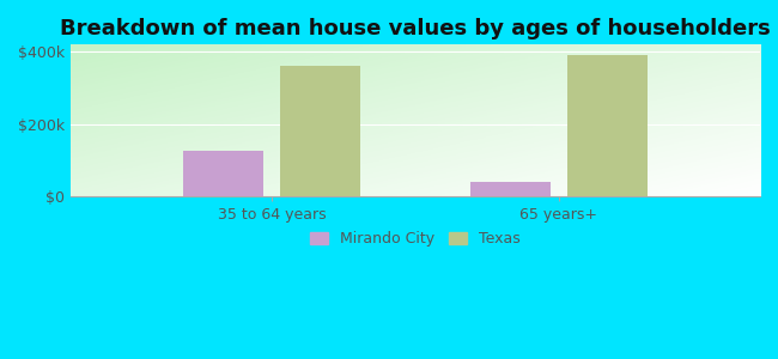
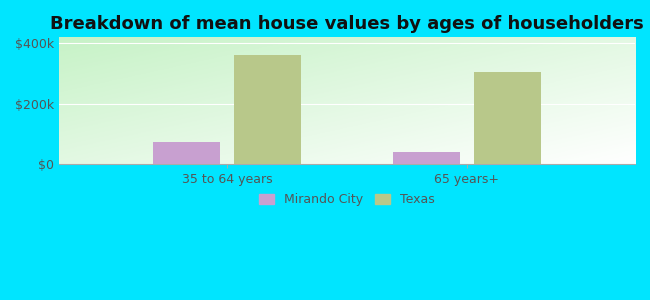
Mirando City/35 to 64 years: $125k -> $75k
Texas/65 years+: $390k -> $305k
